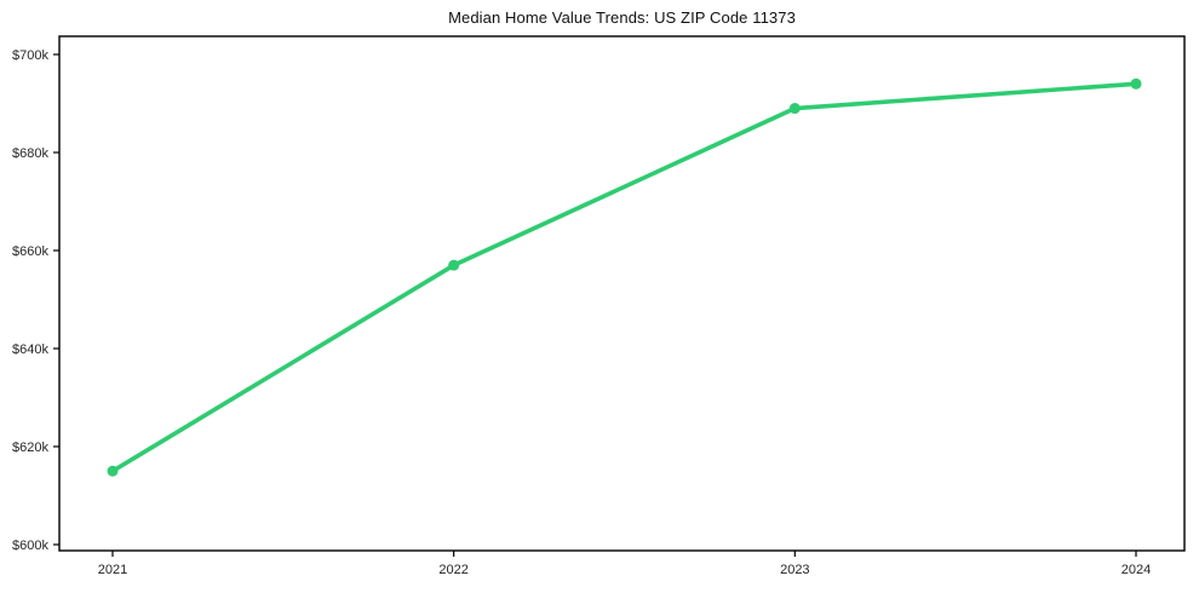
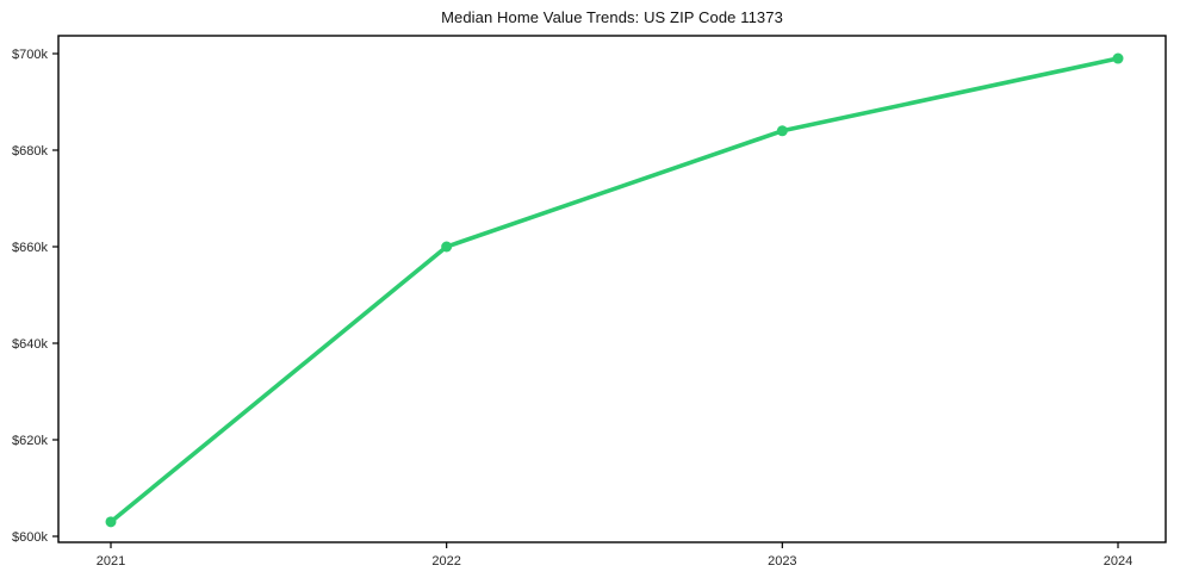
2021: $615k -> $603k
2022: $657k -> $660k
2023: $689k -> $684k
2024: $694k -> $699k
